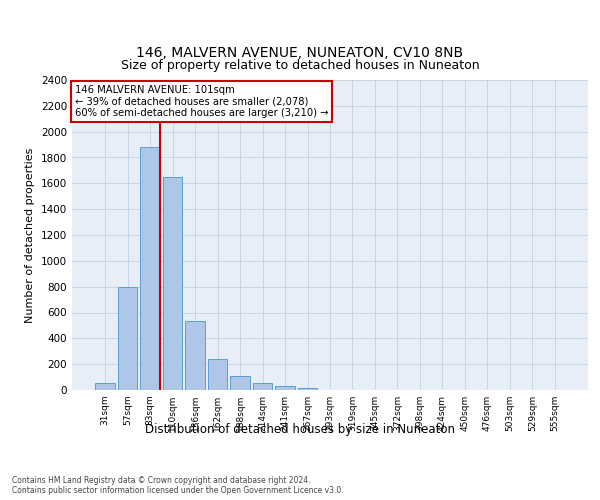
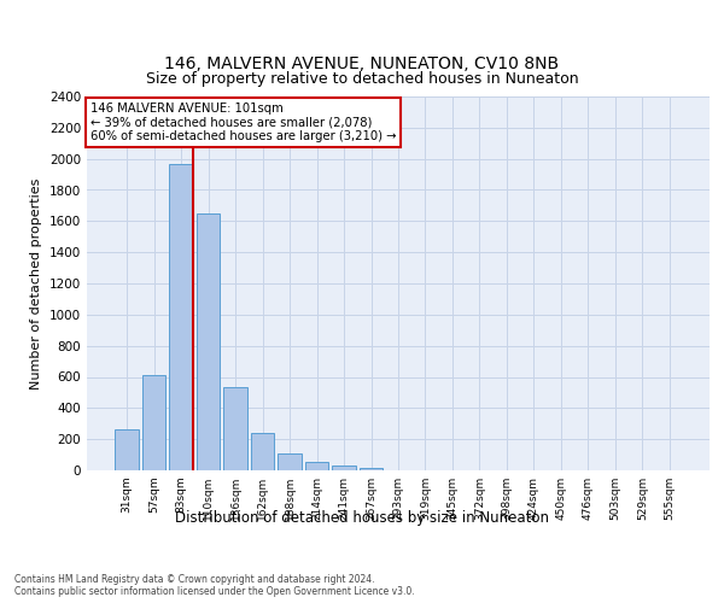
31sqm: 60 -> 260
57sqm: 800 -> 610
83sqm: 1880 -> 1970
